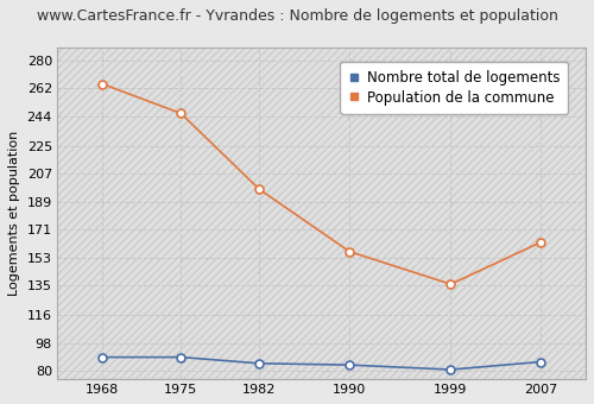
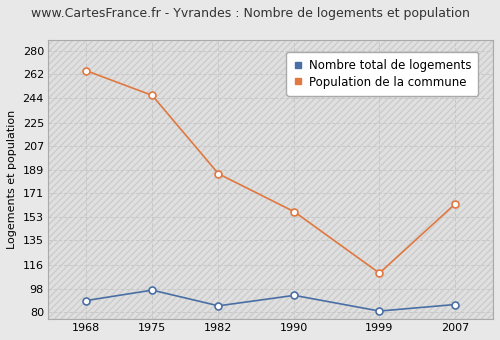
Nombre total de logements/1975: 89 -> 97
Population de la commune/1982: 197 -> 186
Nombre total de logements/1990: 84 -> 93
Population de la commune/1999: 136 -> 110
